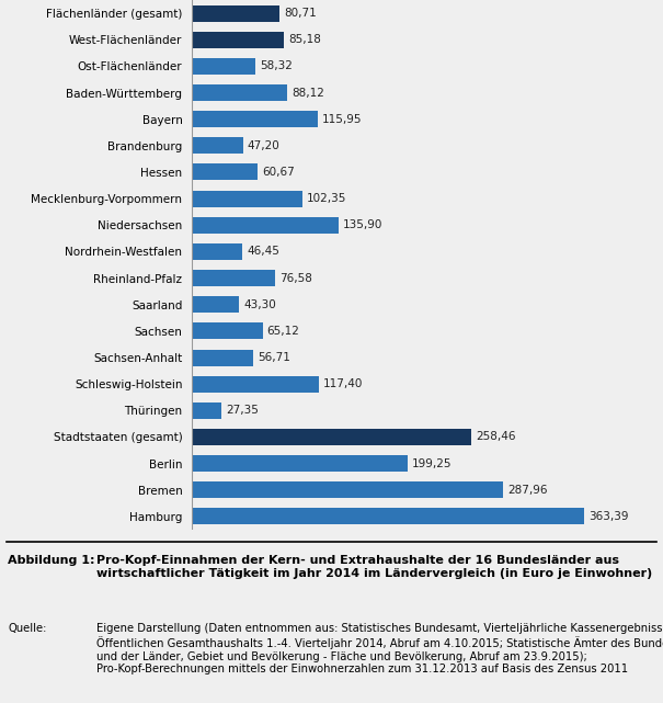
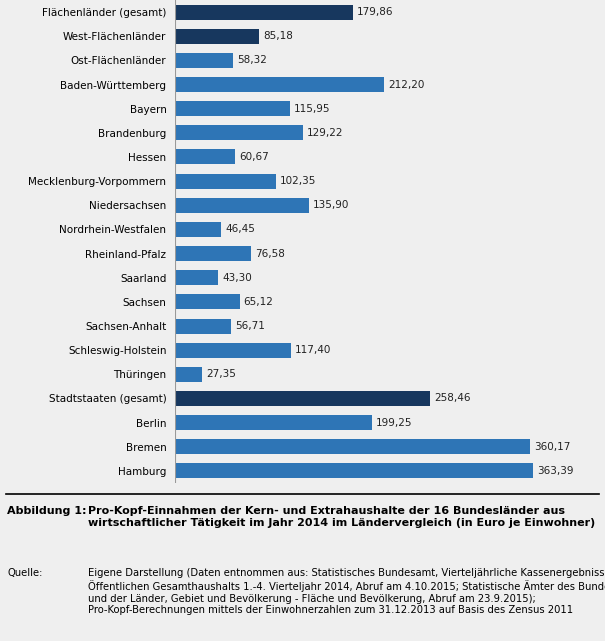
Flächenländer (gesamt): 80,71 -> 179,86
Baden-Württemberg: 88,12 -> 212,20
Brandenburg: 47,20 -> 129,22
Bremen: 287,96 -> 360,17
